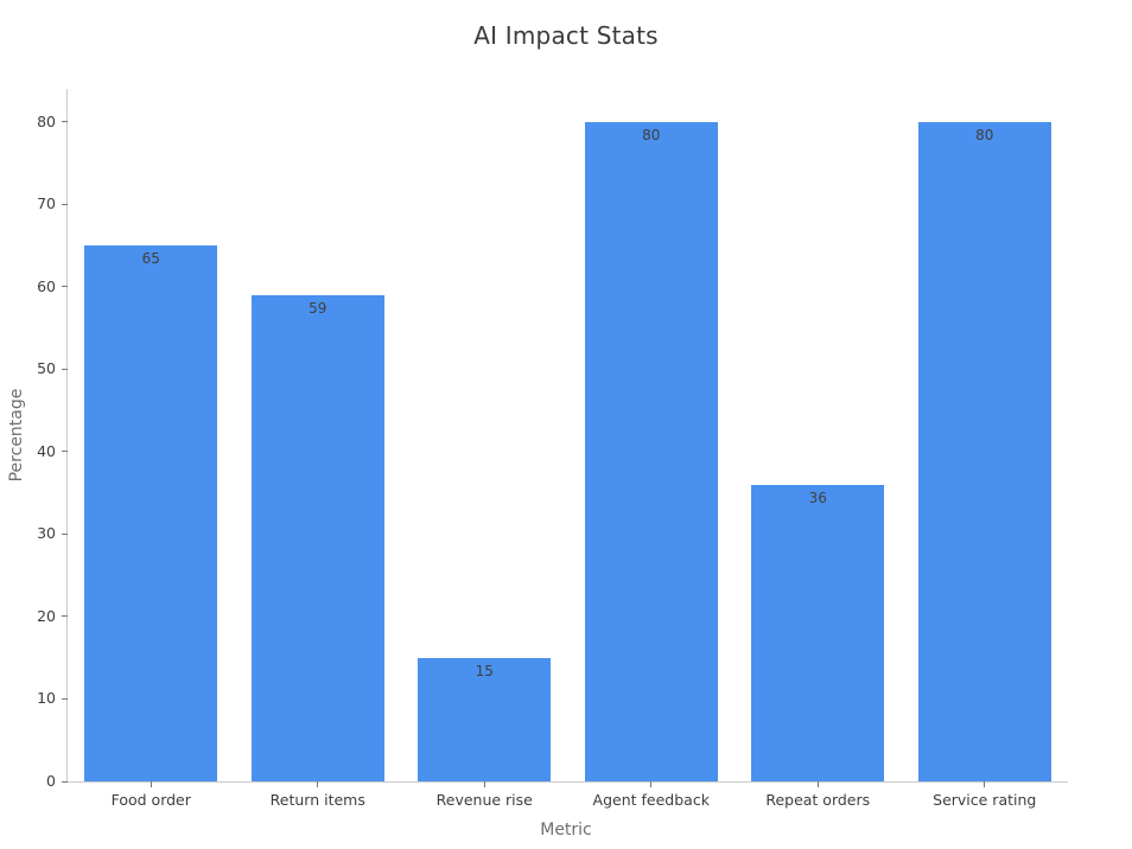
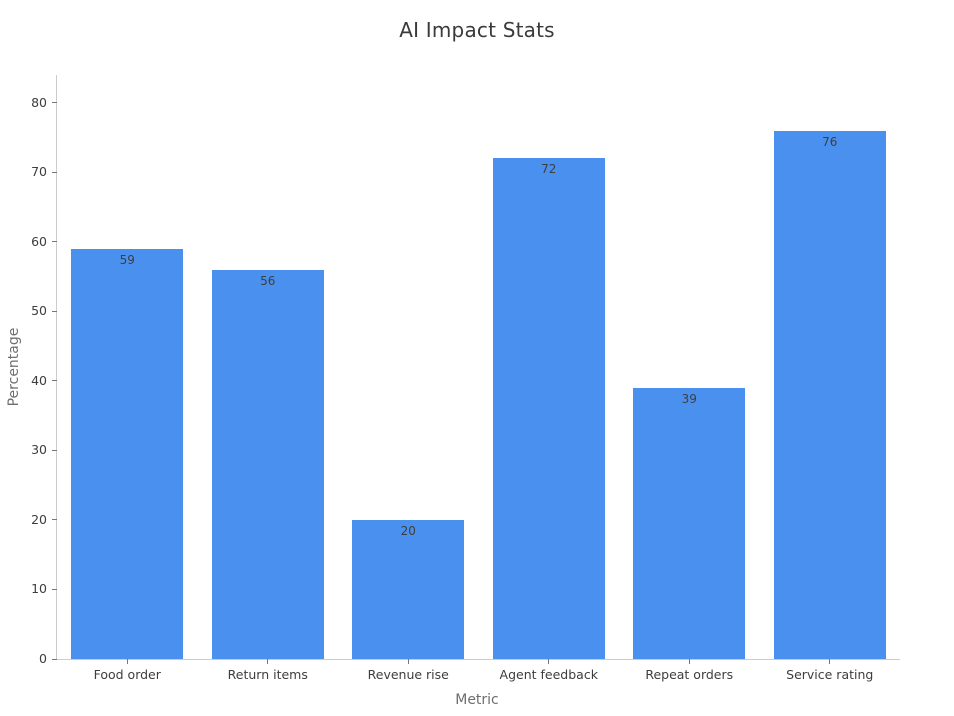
Food order: 65 -> 59
Return items: 59 -> 56
Revenue rise: 15 -> 20
Agent feedback: 80 -> 72
Repeat orders: 36 -> 39
Service rating: 80 -> 76
